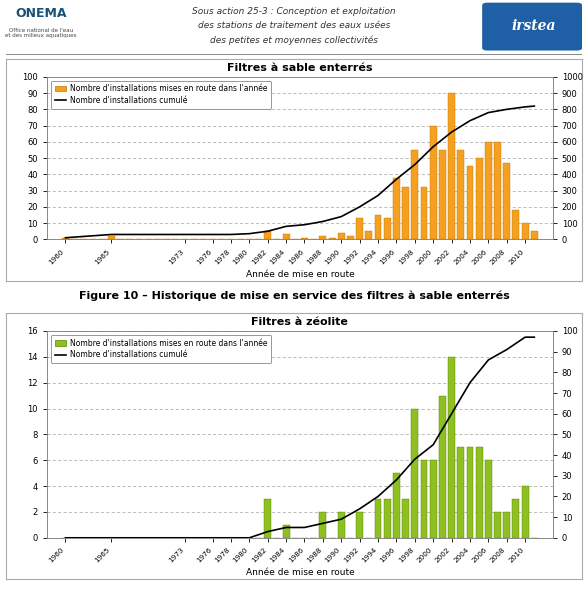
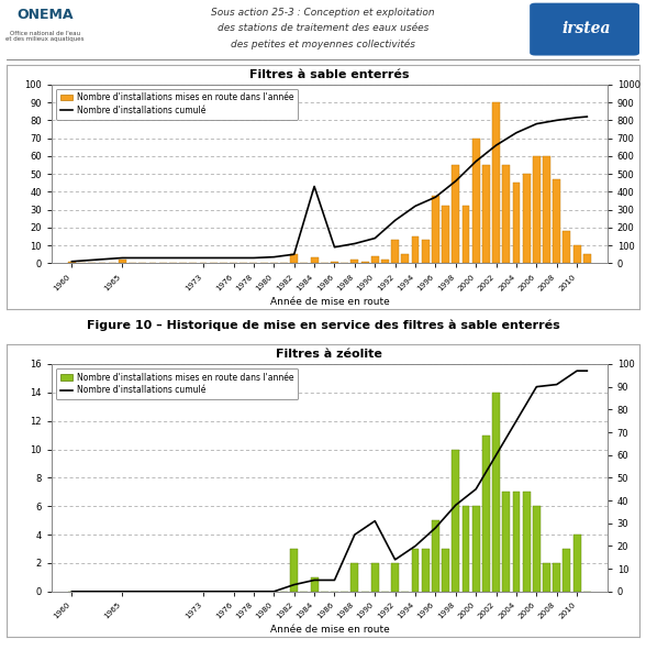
Filtres à sable enterrés/Nombre d'installations cumulé/1984: 80 -> 430
Filtres à sable enterrés/Nombre d'installations cumulé/1992: 200 -> 240
Filtres à sable enterrés/Nombre d'installations cumulé/1994: 270 -> 320
Filtres à zéolite/Nombre d'installations cumulé/1988: 7 -> 25
Filtres à zéolite/Nombre d'installations cumulé/1990: 9 -> 31
Filtres à zéolite/Nombre d'installations cumulé/2006: 86 -> 90
